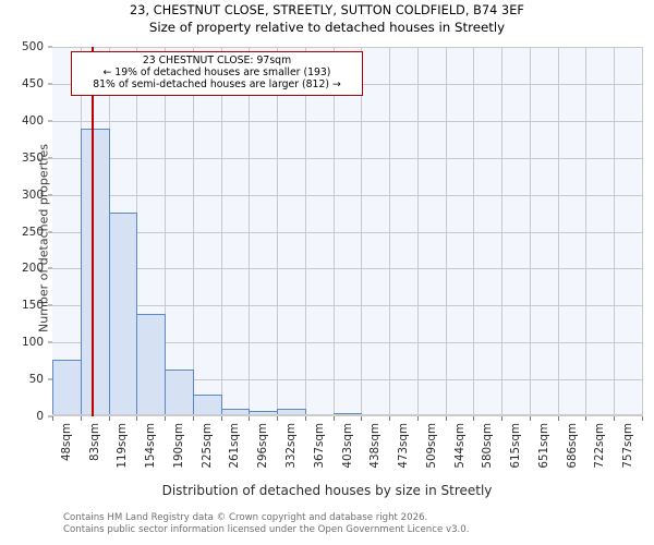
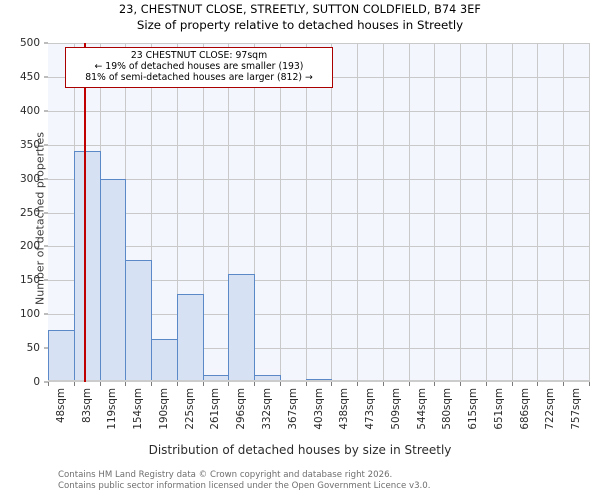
83sqm: 390 -> 340
119sqm: 280 -> 300
154sqm: 140 -> 180
225sqm: 30 -> 130
296sqm: 10 -> 160
